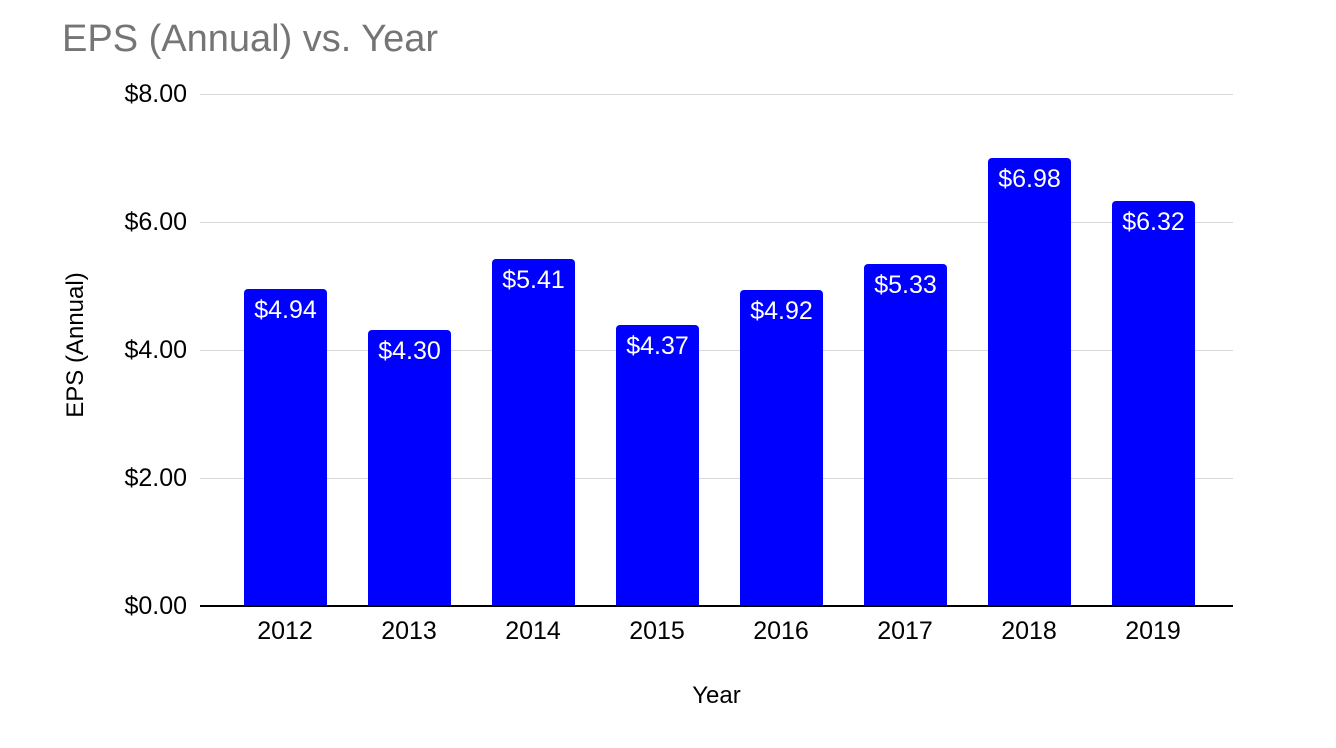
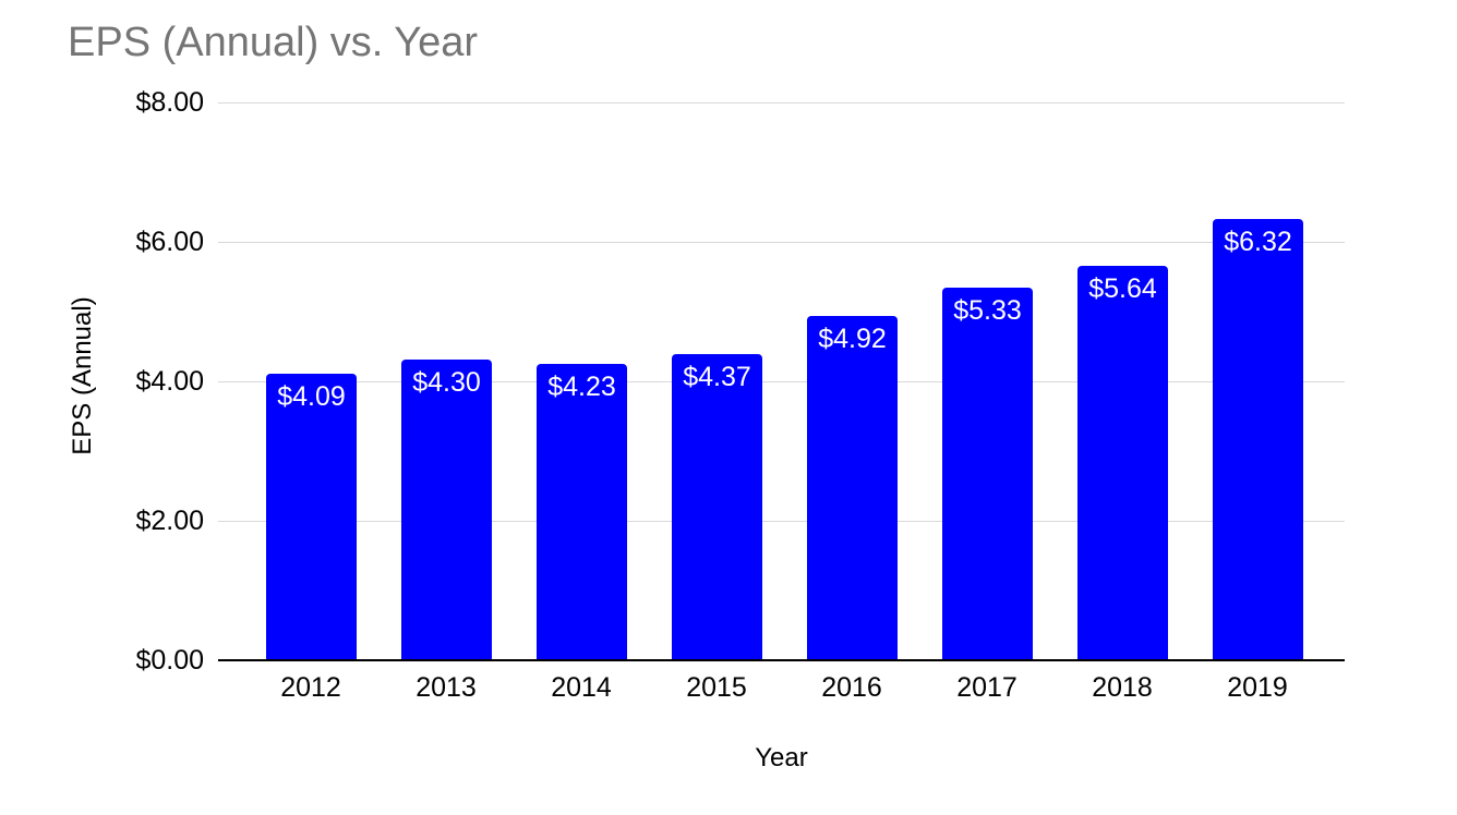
2012: $4.94 -> $4.09
2014: $5.41 -> $4.23
2018: $6.98 -> $5.64
